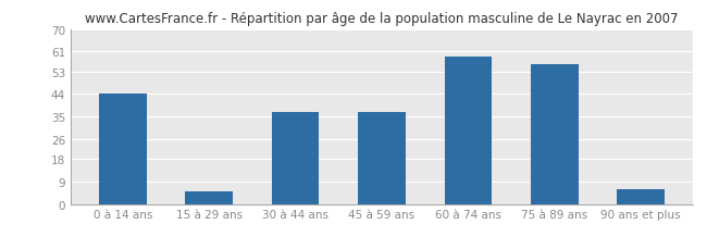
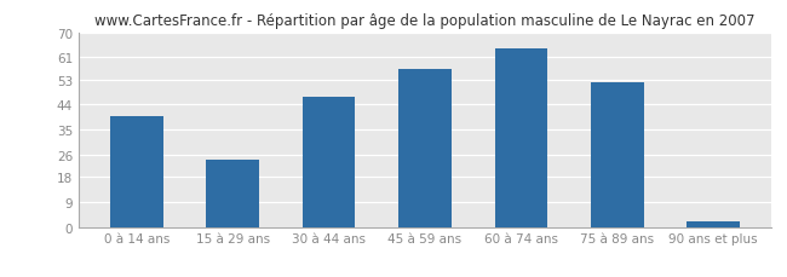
0 à 14 ans: 44 -> 40
15 à 29 ans: 5 -> 24
30 à 44 ans: 37 -> 47
45 à 59 ans: 37 -> 57
60 à 74 ans: 59 -> 64
75 à 89 ans: 56 -> 52
90 ans et plus: 6 -> 2
